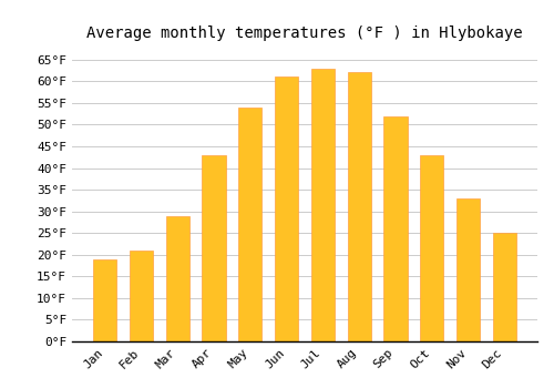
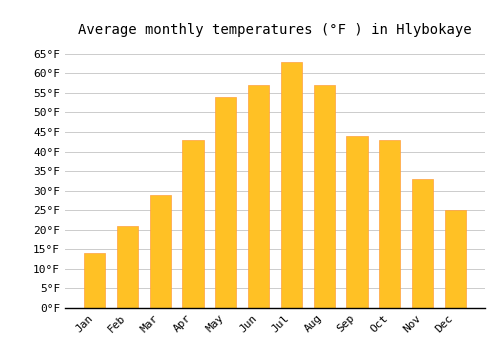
Jan: 19°F -> 14°F
Jun: 61°F -> 57°F
Aug: 62°F -> 57°F
Sep: 52°F -> 44°F
